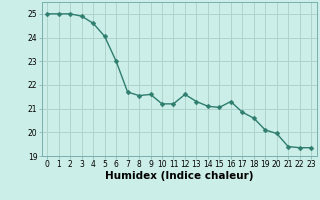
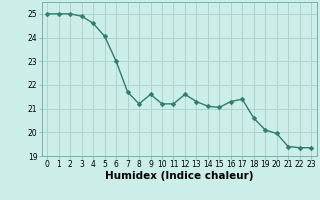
8: 21.55 -> 21.20
17: 20.85 -> 21.40
